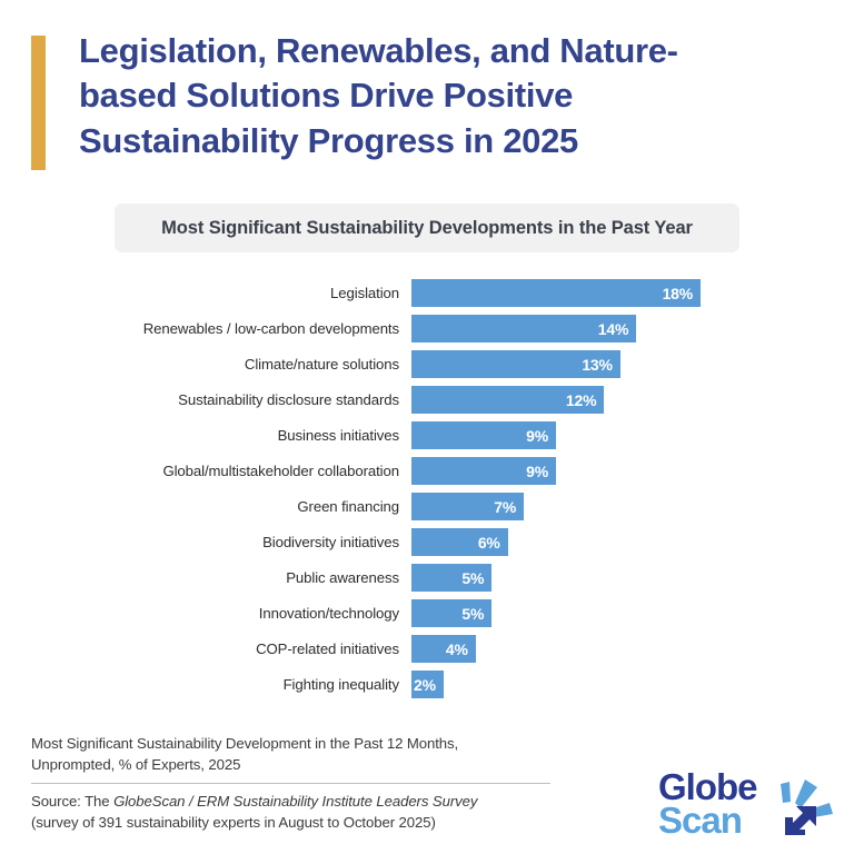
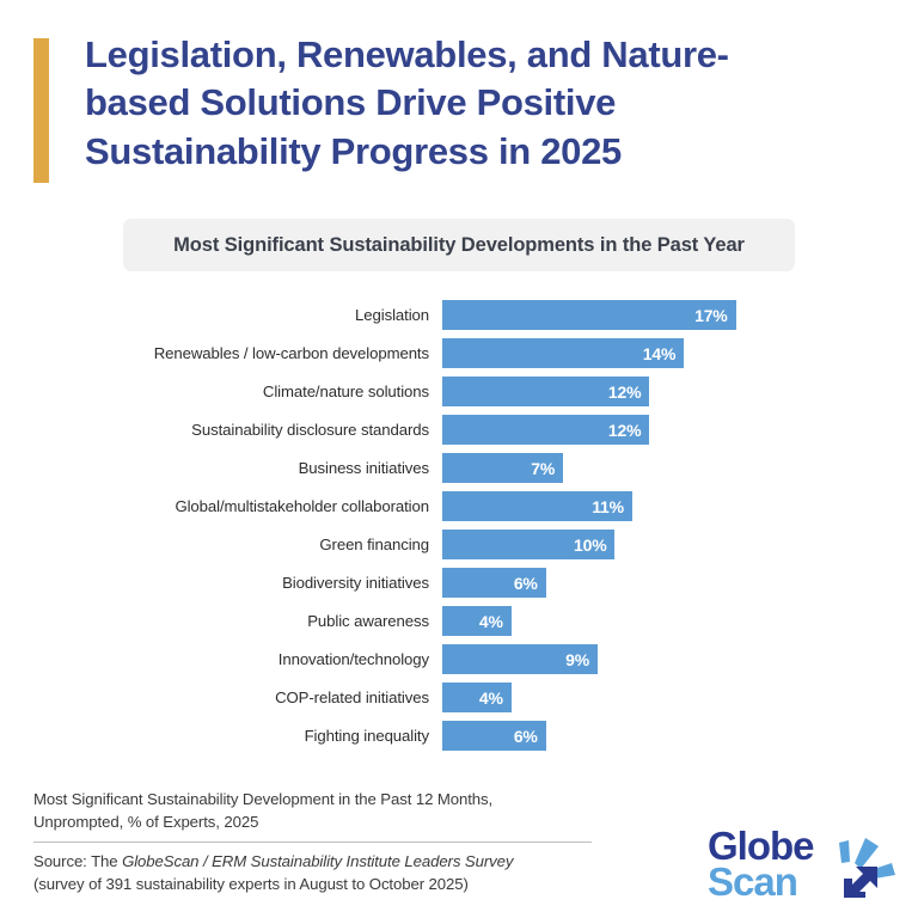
Legislation: 18% -> 17%
Climate/nature solutions: 13% -> 12%
Business initiatives: 9% -> 7%
Global/multistakeholder collaboration: 9% -> 11%
Green financing: 7% -> 10%
Public awareness: 5% -> 4%
Innovation/technology: 5% -> 9%
Fighting inequality: 2% -> 6%
